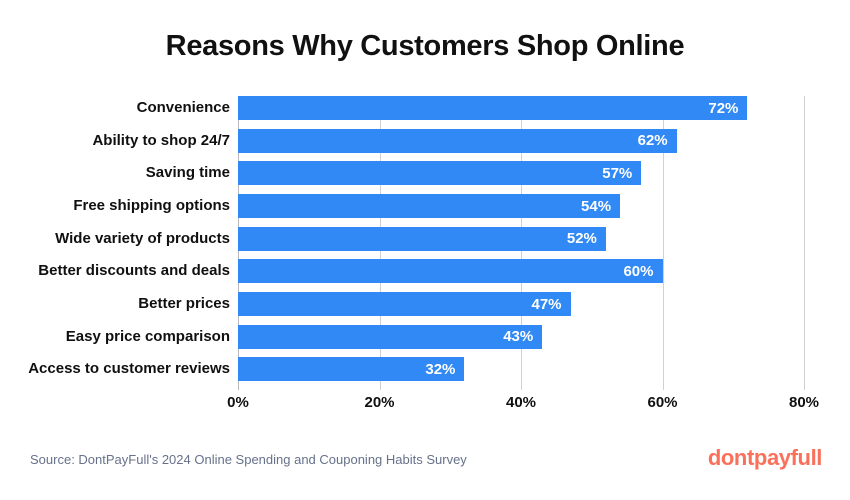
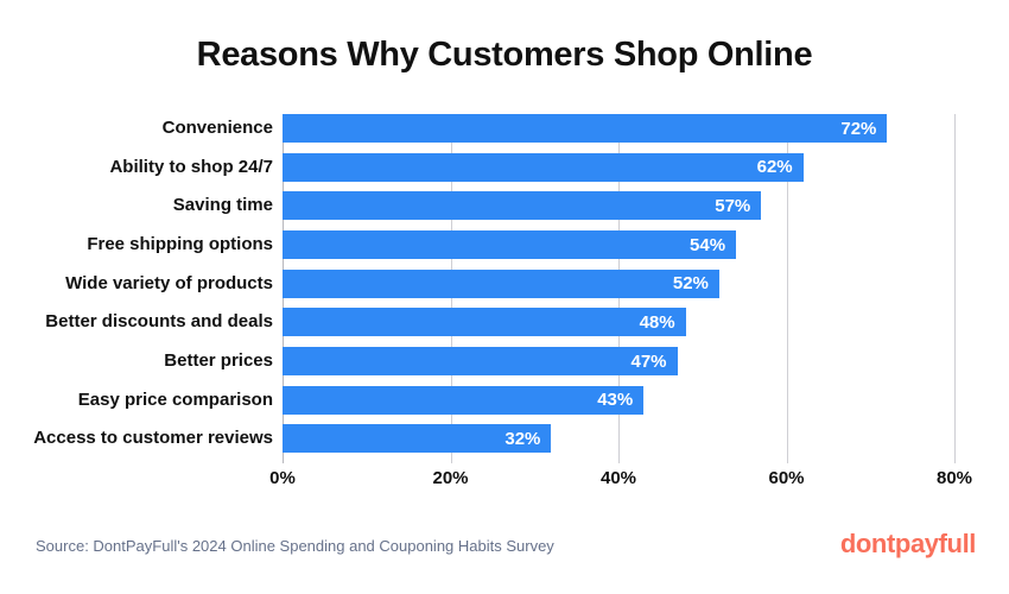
Better discounts and deals: 60% -> 48%
